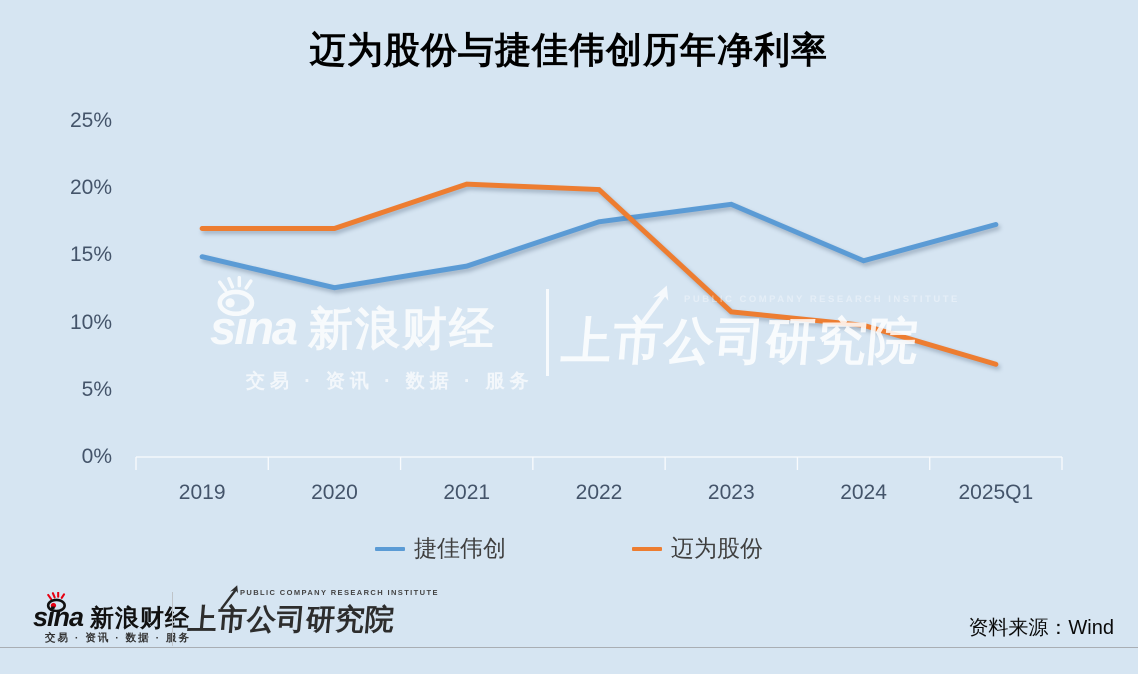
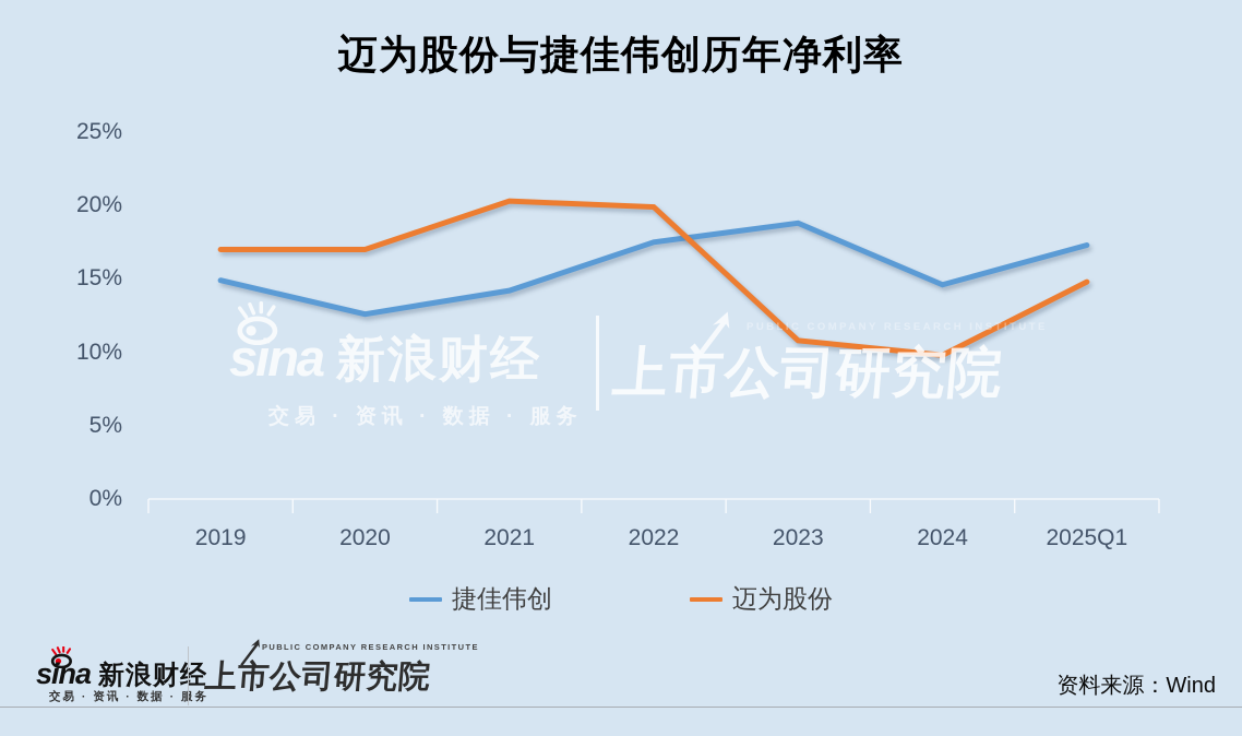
迈为股份/2025Q1: 6.9% -> 14.8%
